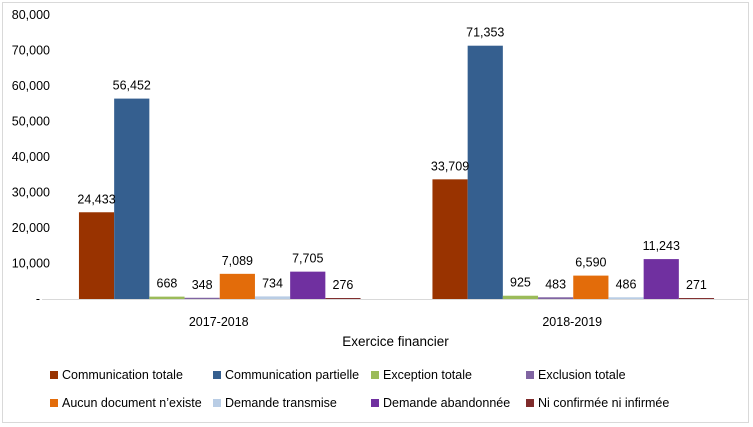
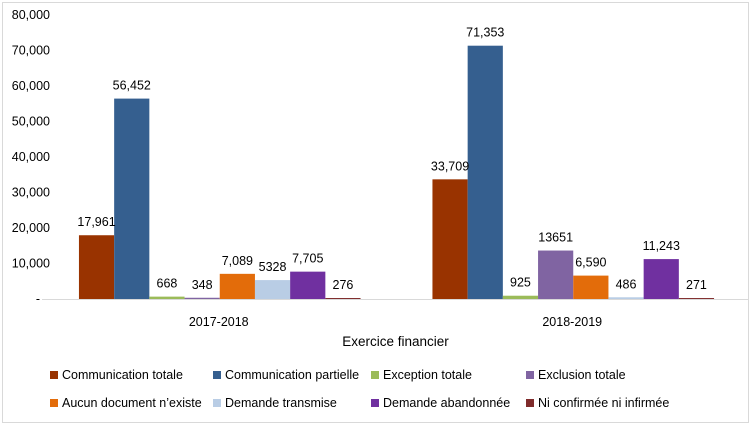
Communication totale/2017-2018: 24,433 -> 17,961
Demande transmise/2017-2018: 734 -> 5328
Exclusion totale/2018-2019: 483 -> 13651
